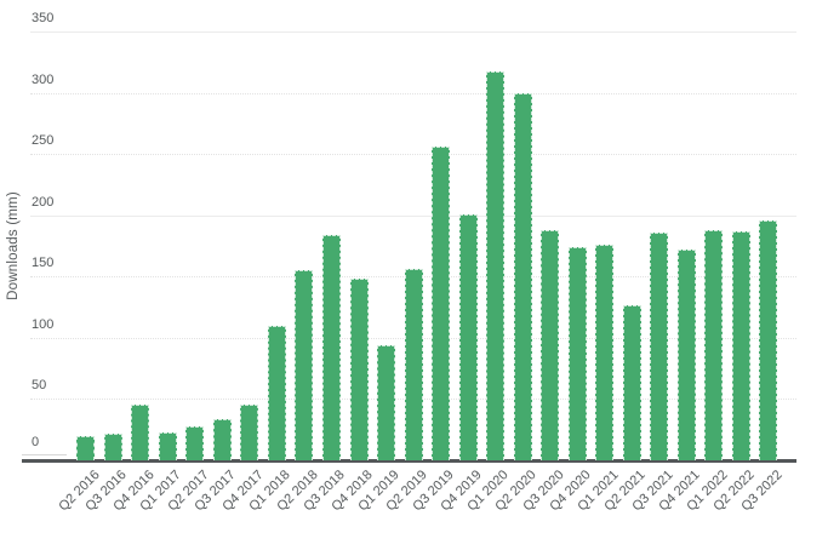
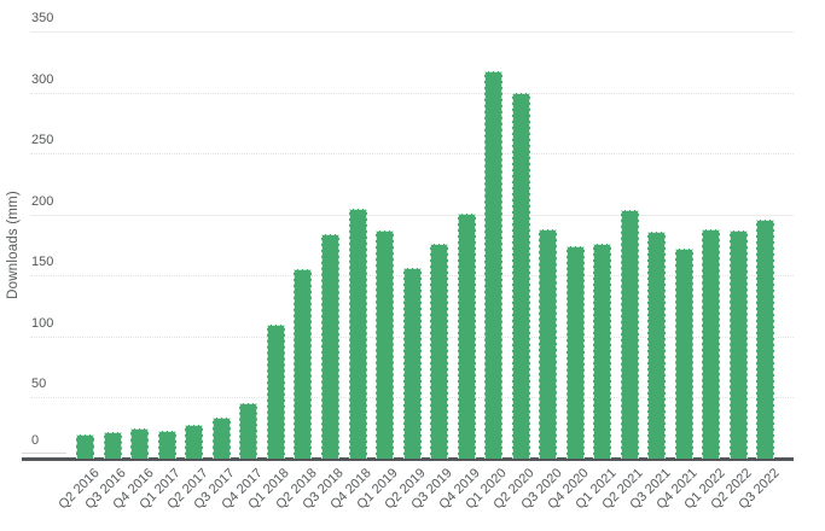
Q4 2016: 45 -> 25
Q4 2018: 148 -> 205
Q1 2019: 94 -> 187
Q3 2019: 256 -> 176
Q2 2021: 127 -> 204
